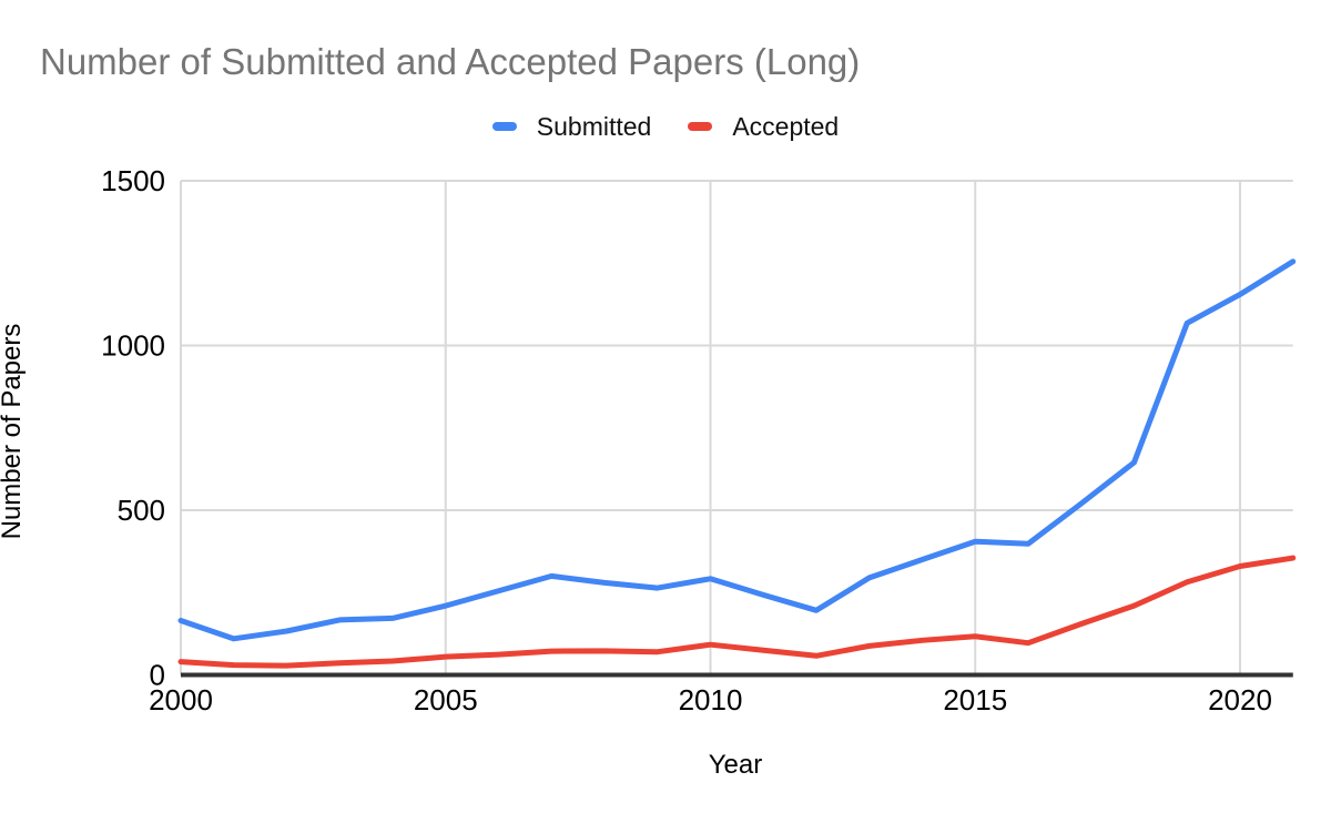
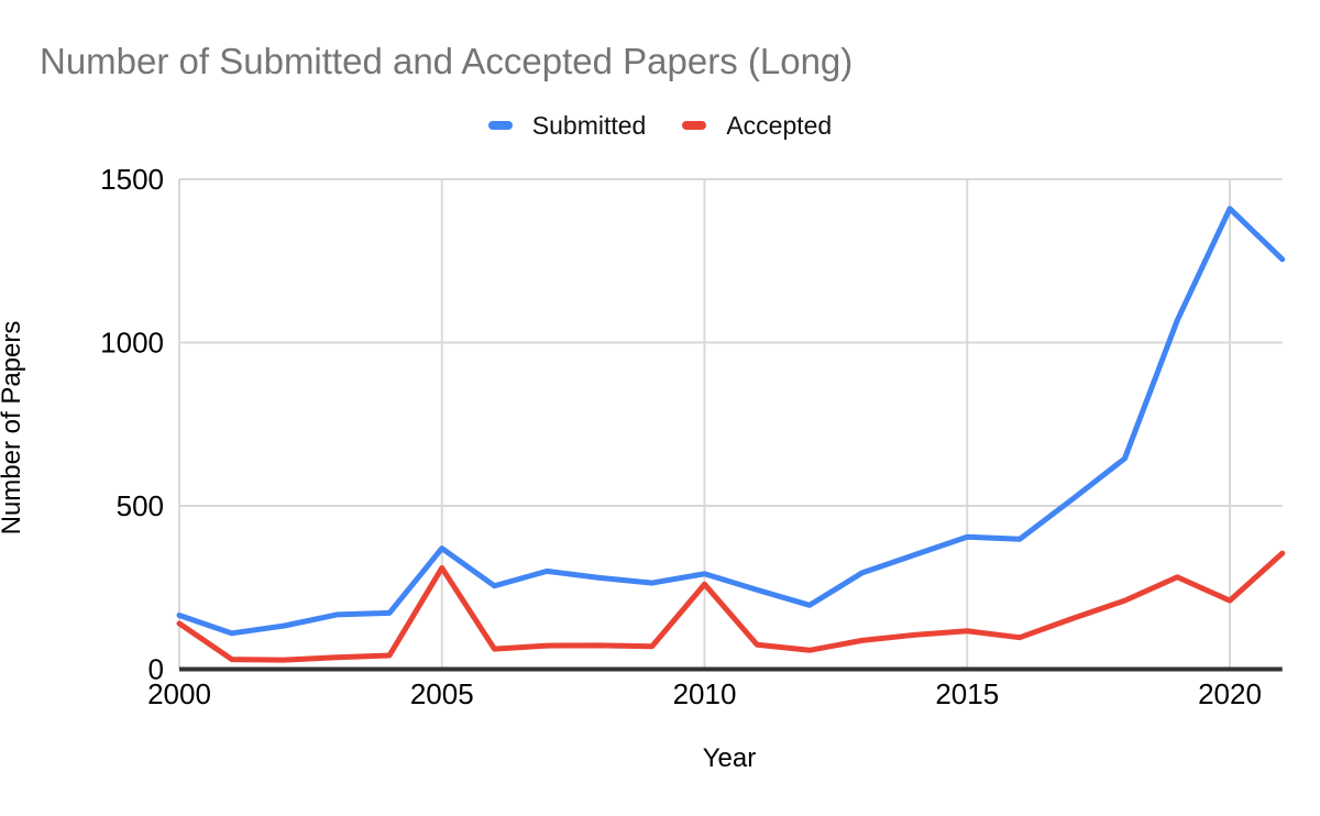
Accepted/2000: 40 -> 140
Submitted/2005: 210 -> 370
Accepted/2005: 60 -> 310
Accepted/2010: 90 -> 260
Submitted/2020: 1160 -> 1410
Accepted/2020: 330 -> 210
